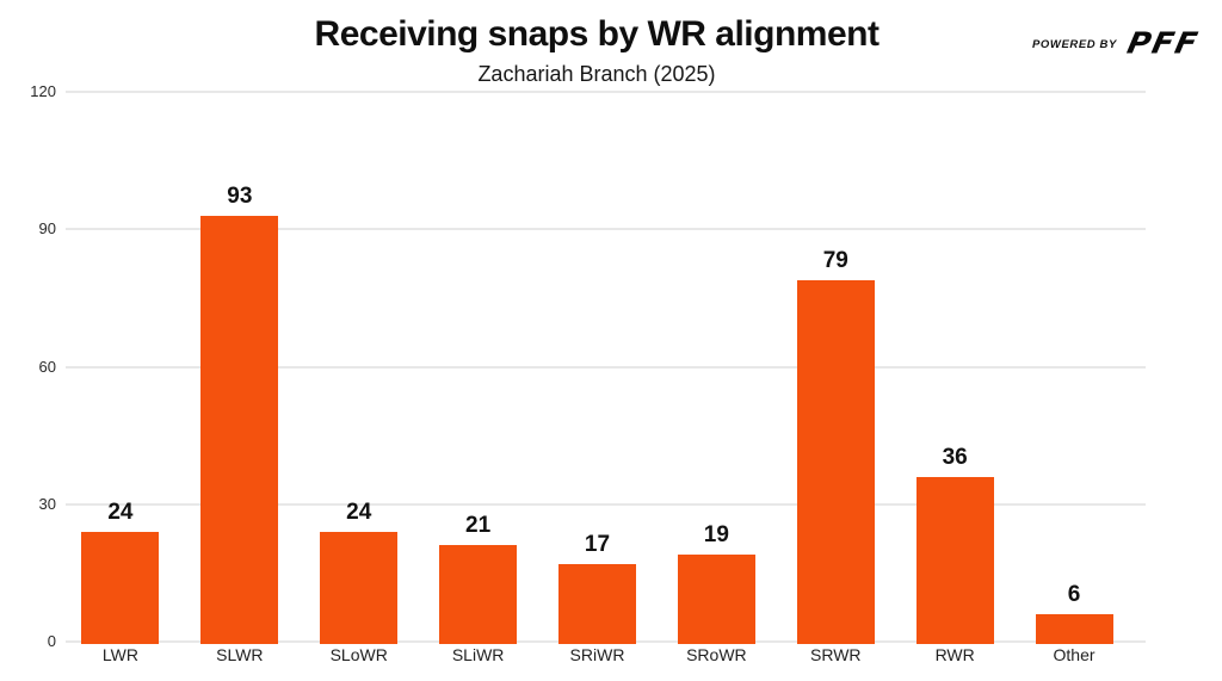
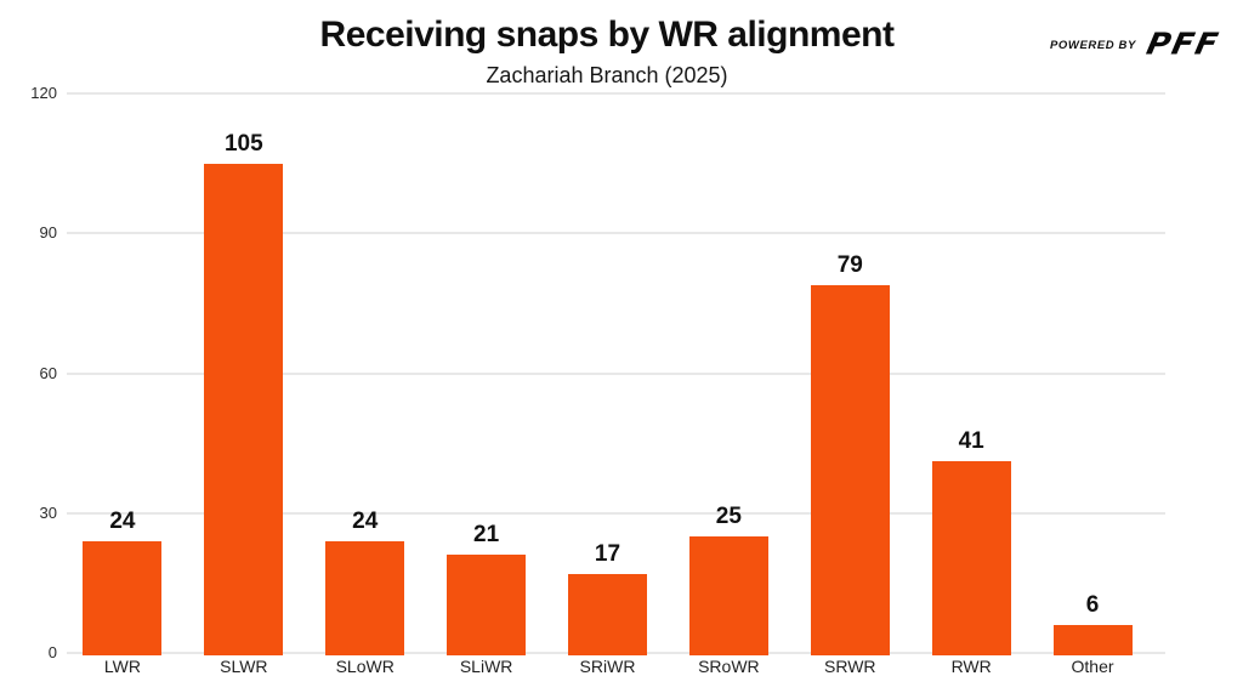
SLWR: 93 -> 105
SRoWR: 19 -> 25
RWR: 36 -> 41
